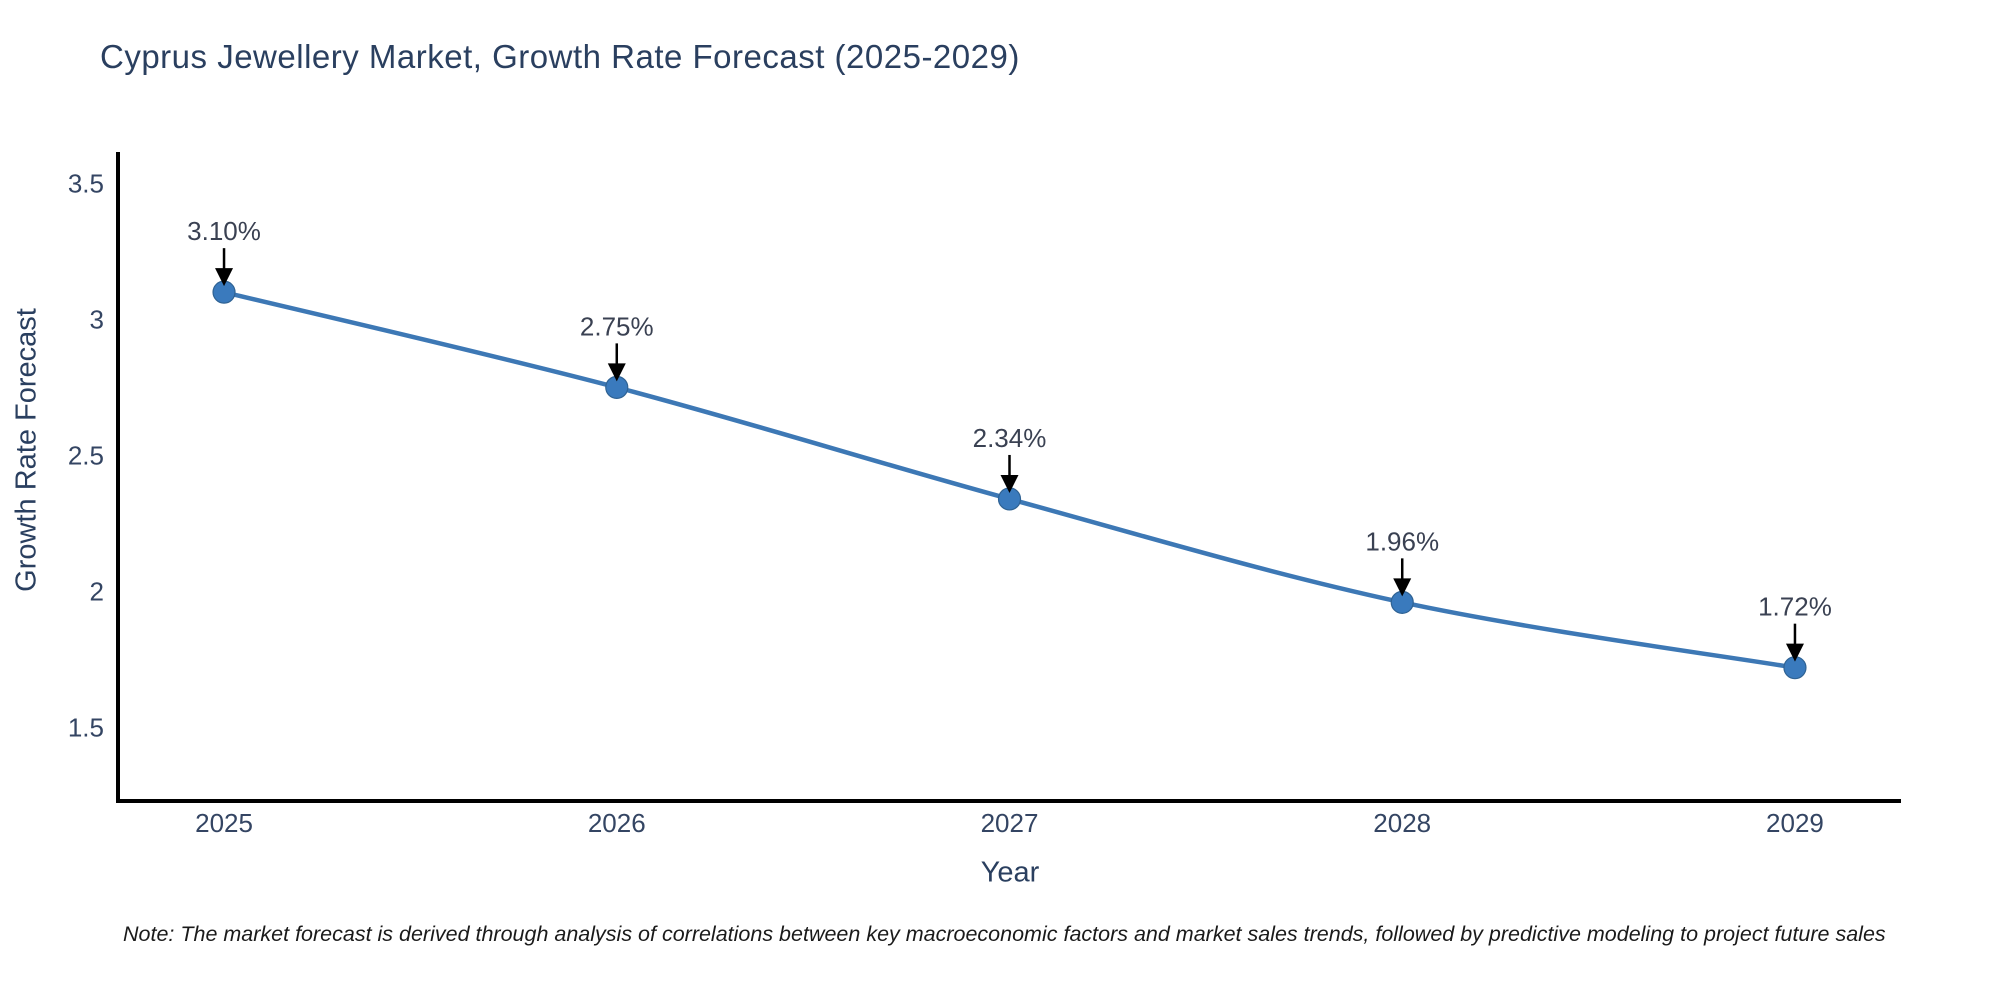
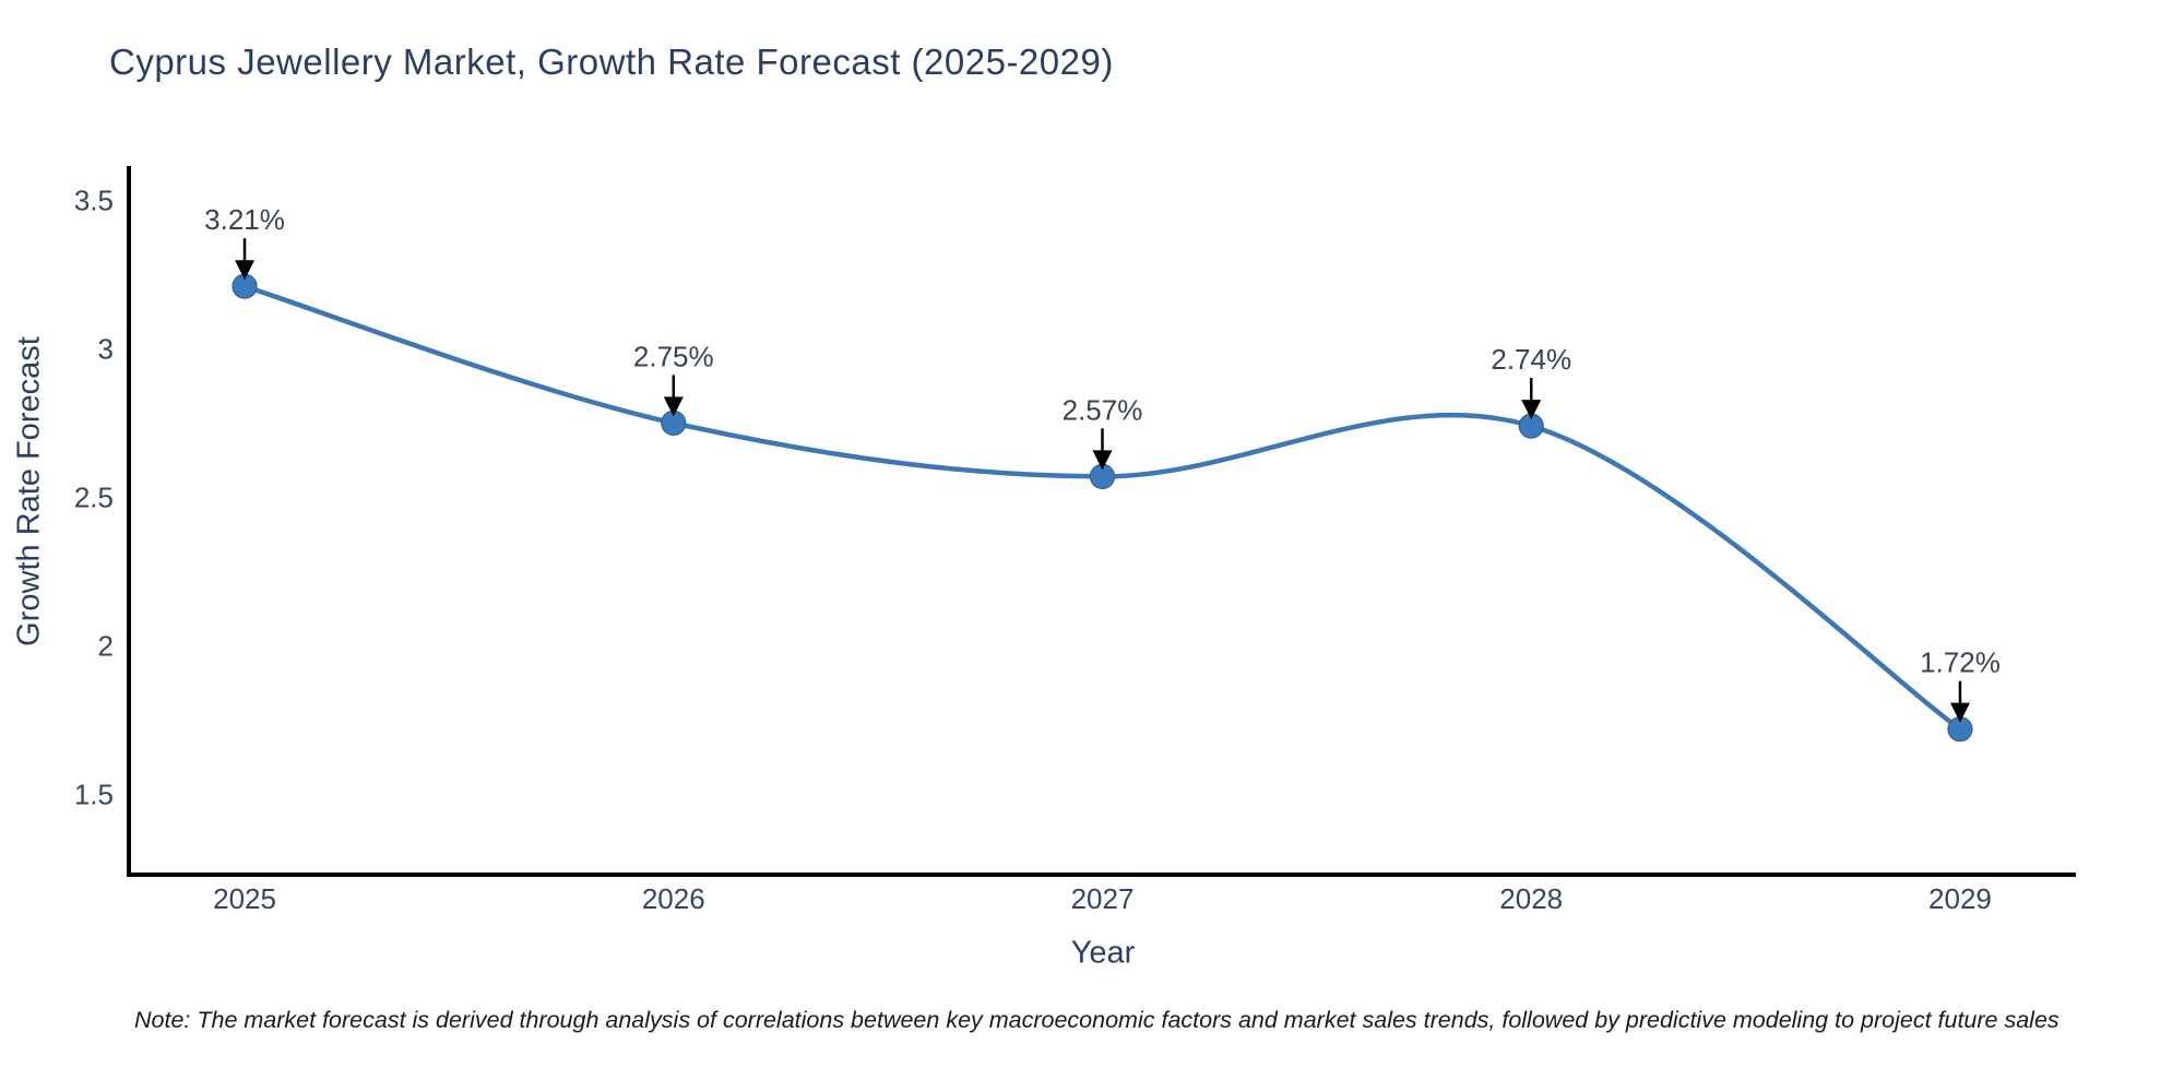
2025: 3.10% -> 3.21%
2027: 2.34% -> 2.57%
2028: 1.96% -> 2.74%
